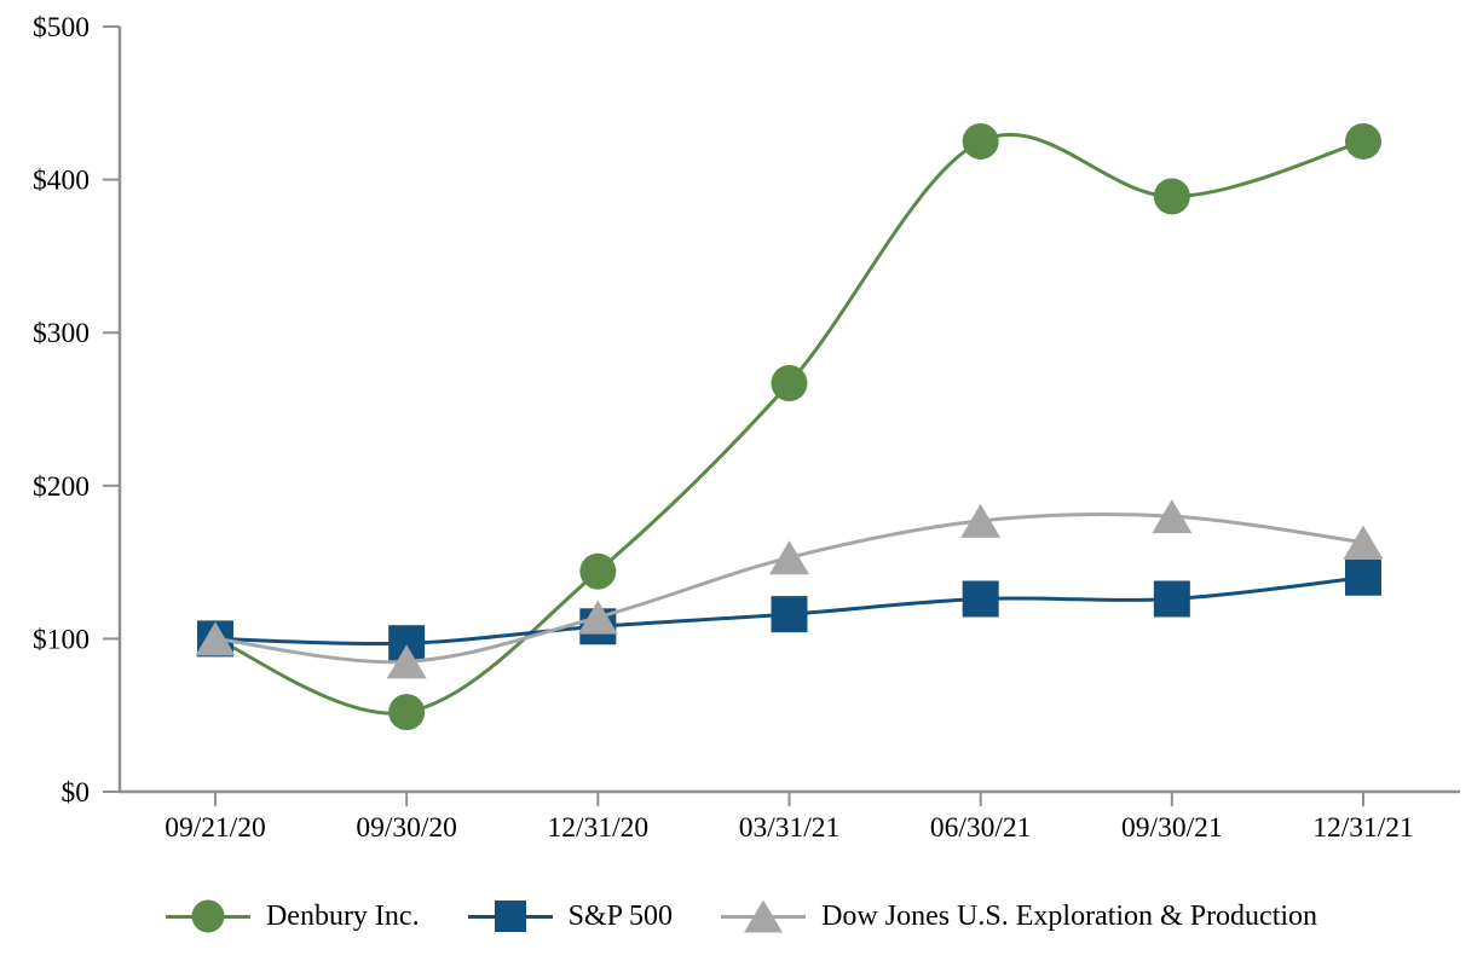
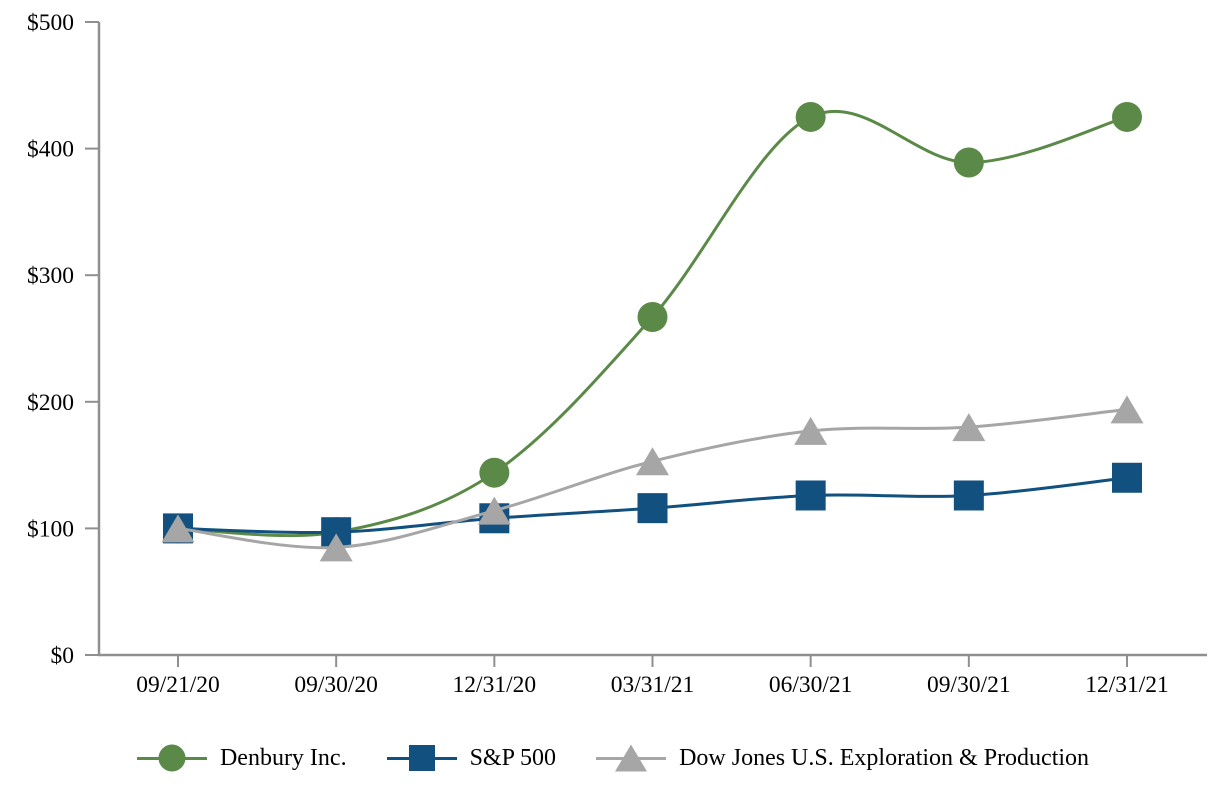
Denbury Inc./09/30/20: $52 -> $97
Dow Jones U.S. Exploration & Production/12/31/21: $163 -> $194
